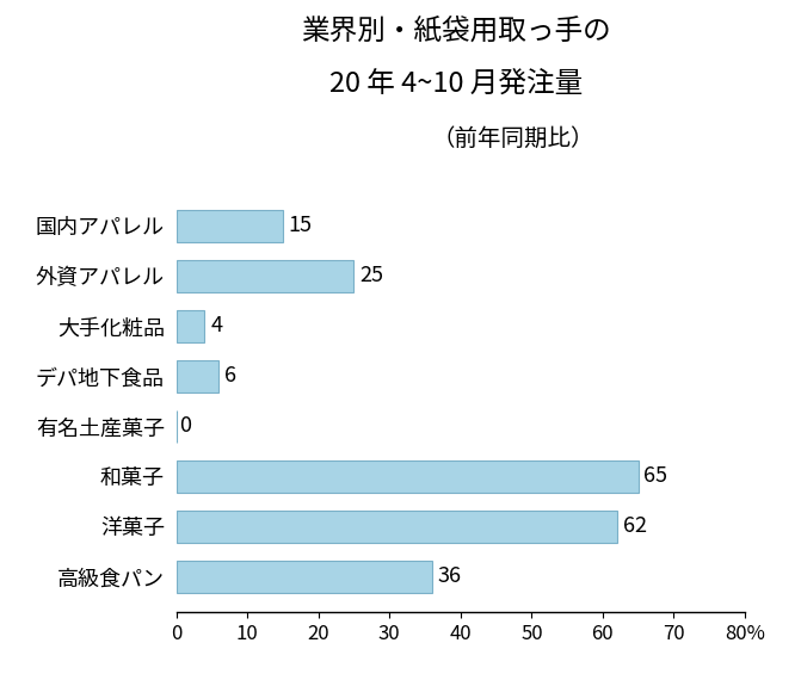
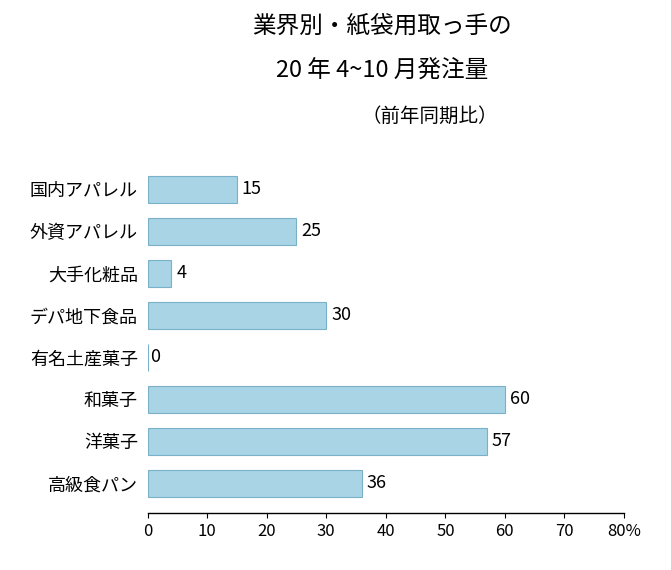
デパ地下食品: 6 -> 30
和菓子: 65 -> 60
洋菓子: 62 -> 57
